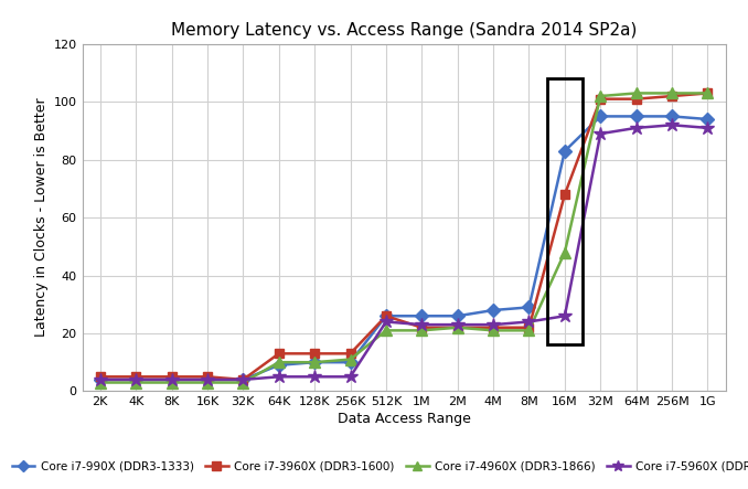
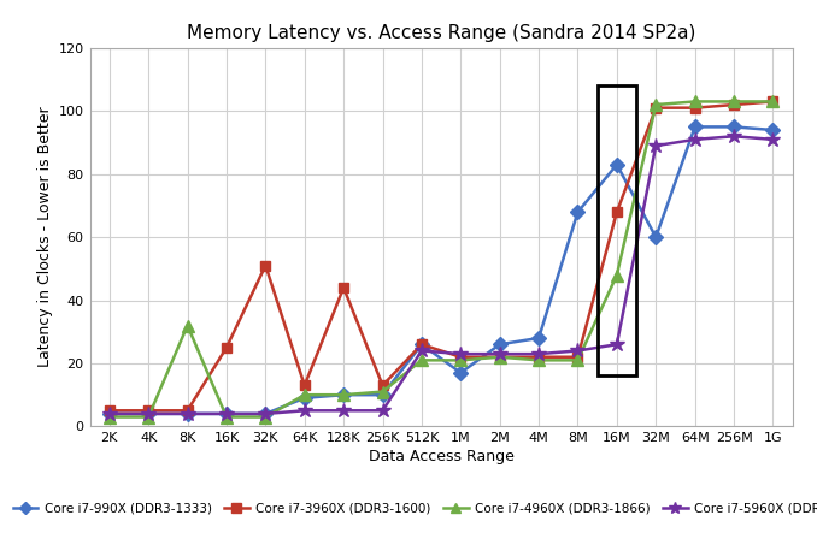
Core i7-4960X (DDR3-1866)/8K: 3 -> 32
Core i7-3960X (DDR3-1600)/16K: 5 -> 25
Core i7-3960X (DDR3-1600)/32K: 4 -> 51
Core i7-3960X (DDR3-1600)/128K: 13 -> 44
Core i7-990X (DDR3-1333)/1M: 26 -> 17
Core i7-990X (DDR3-1333)/8M: 29 -> 68
Core i7-990X (DDR3-1333)/32M: 95 -> 60
